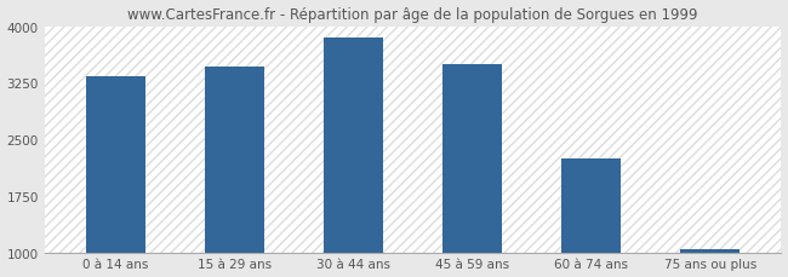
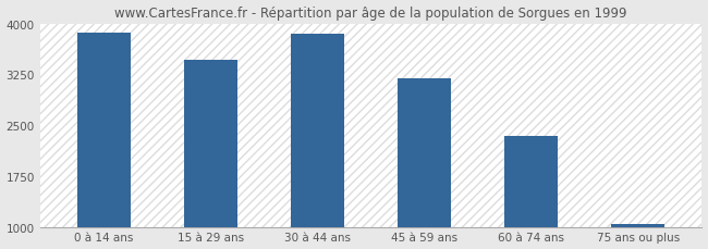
0 à 14 ans: 3340 -> 3870
45 à 59 ans: 3500 -> 3190
60 à 74 ans: 2240 -> 2340
